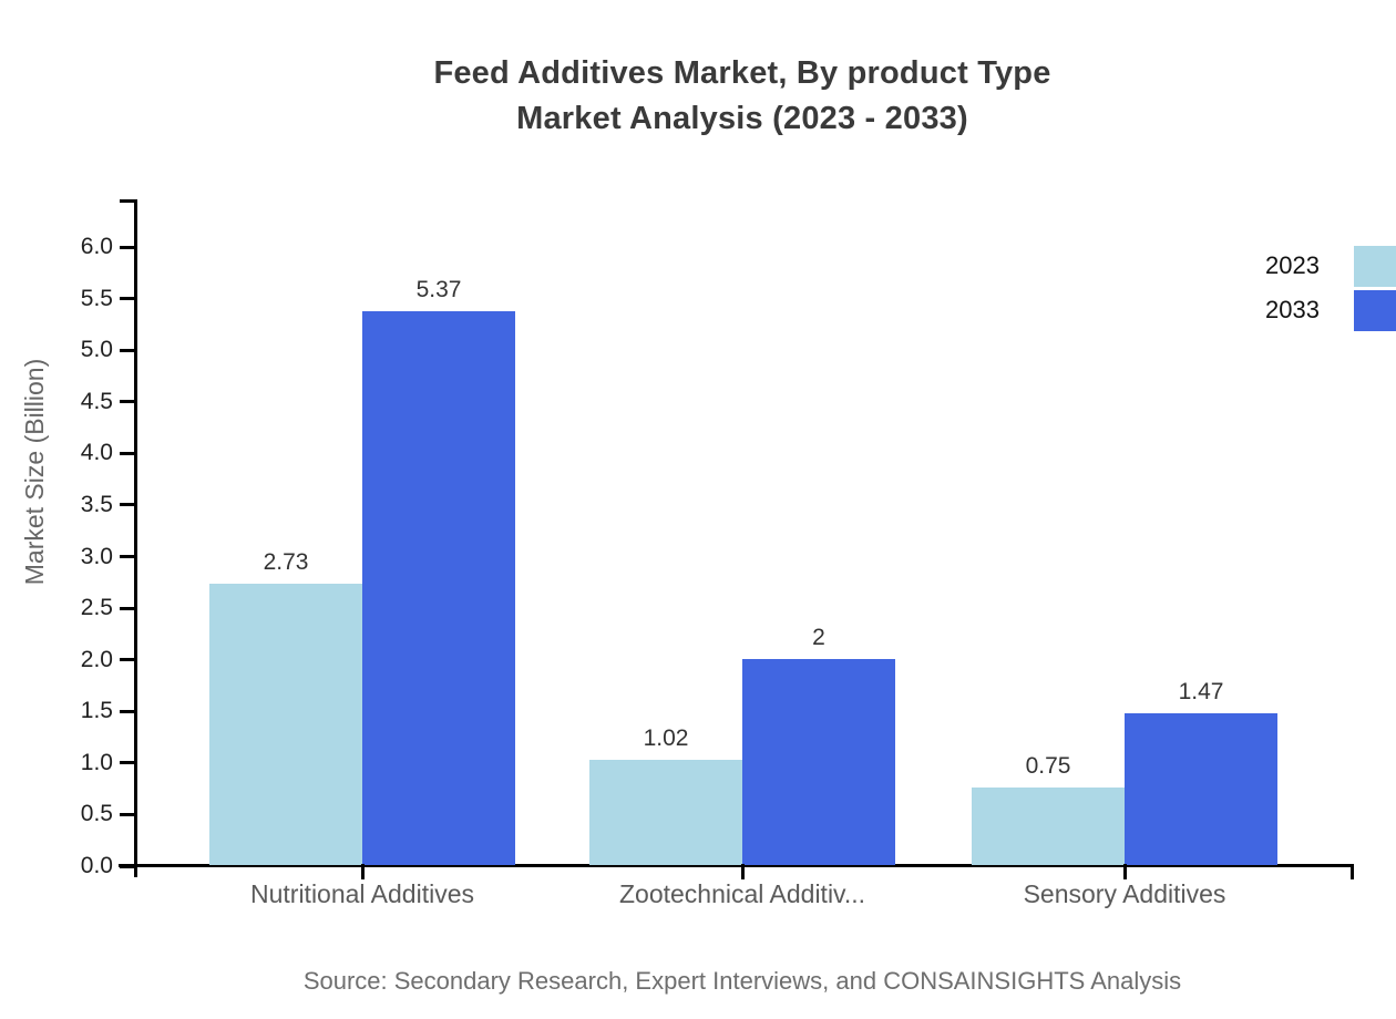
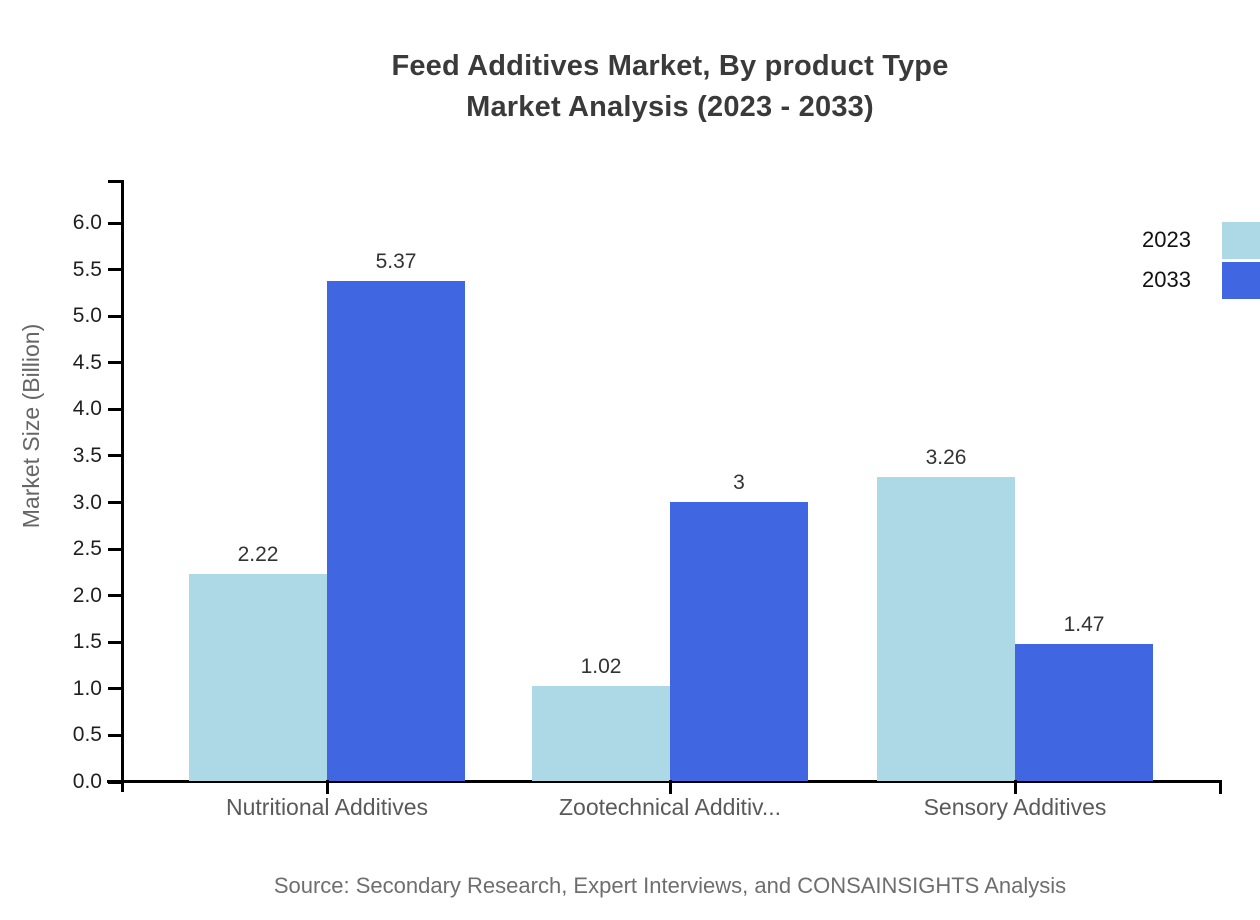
2023/Nutritional Additives: 2.73 -> 2.22
2033/Zootechnical Additiv...: 2 -> 3
2023/Sensory Additives: 0.75 -> 3.26
